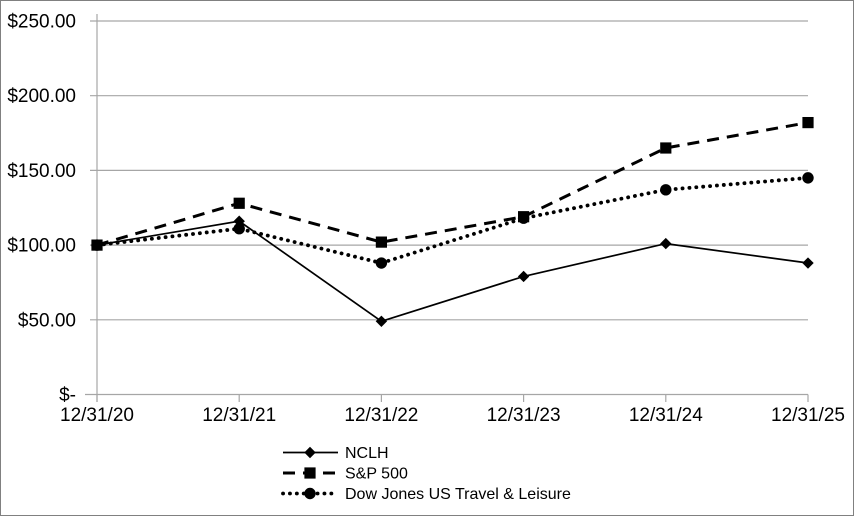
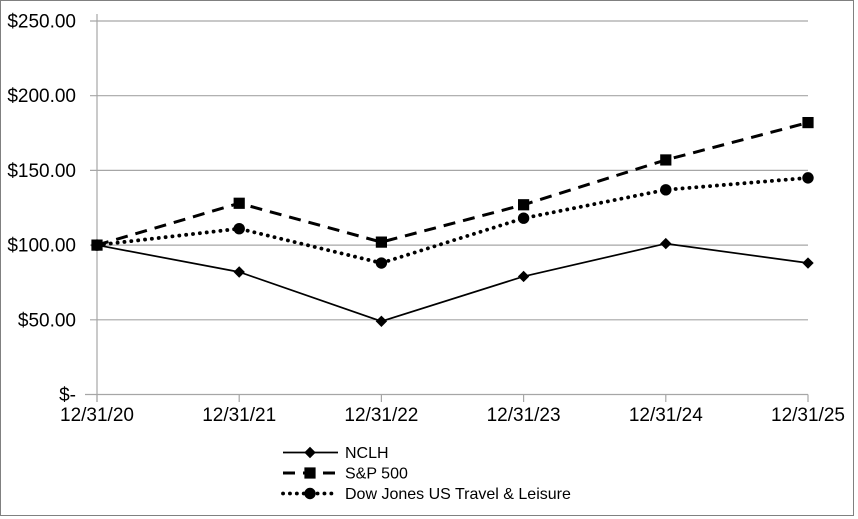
NCLH/12/31/21: $116 -> $82
S&P 500/12/31/23: $119 -> $127
S&P 500/12/31/24: $165 -> $157
